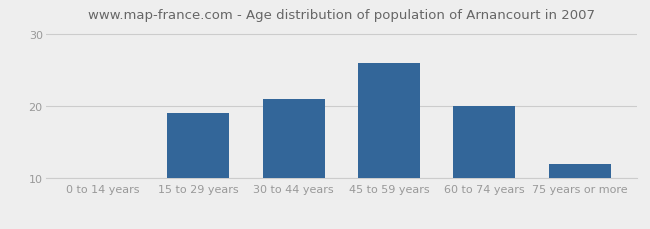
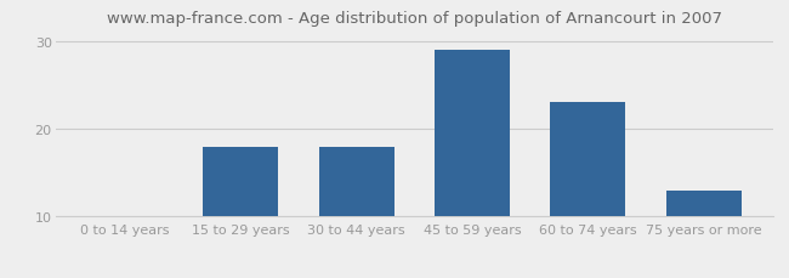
15 to 29 years: 19.0 -> 18.0
30 to 44 years: 21.0 -> 18.0
45 to 59 years: 26.0 -> 29.0
60 to 74 years: 20.0 -> 23.0
75 years or more: 12.0 -> 13.0
